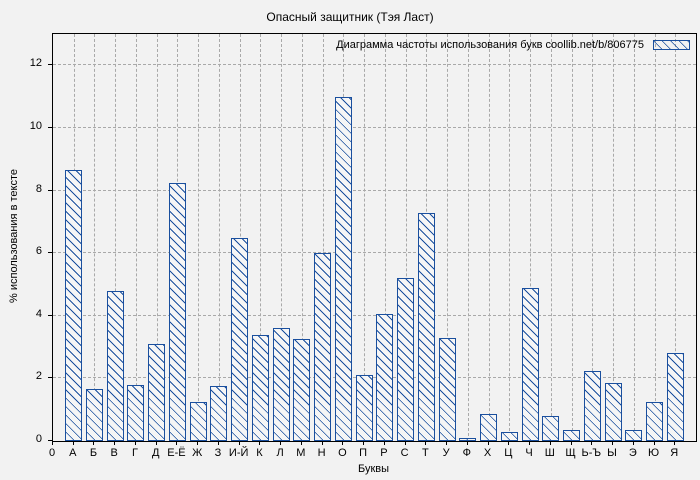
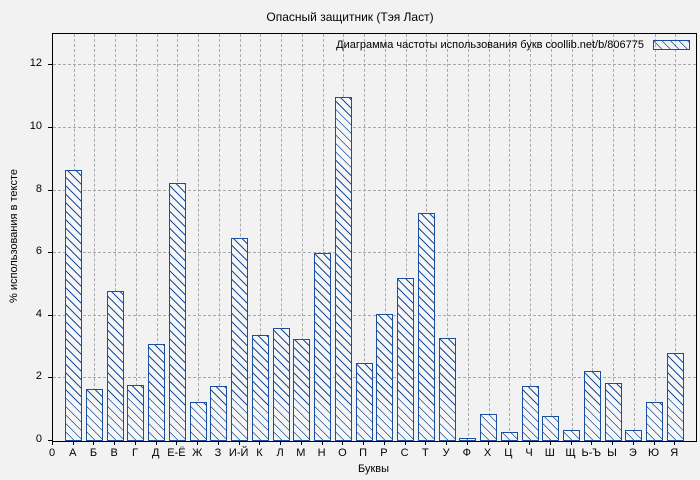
П: 2.1 -> 2.5
Ч: 4.9 -> 1.8
